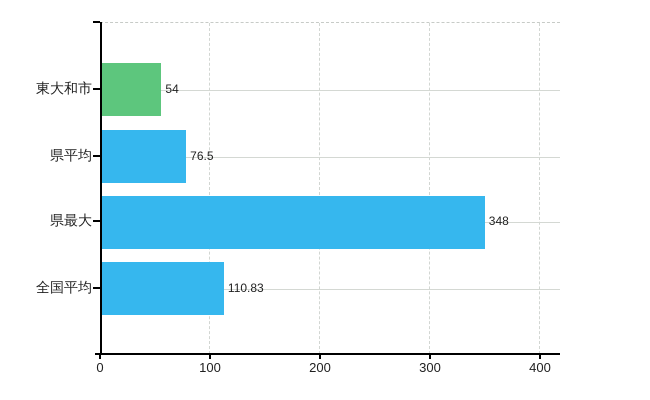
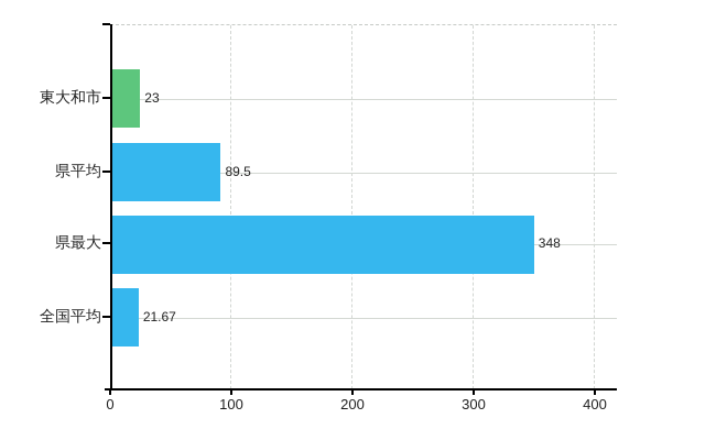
東大和市: 54 -> 23
県平均: 76.5 -> 89.5
全国平均: 110.83 -> 21.67
